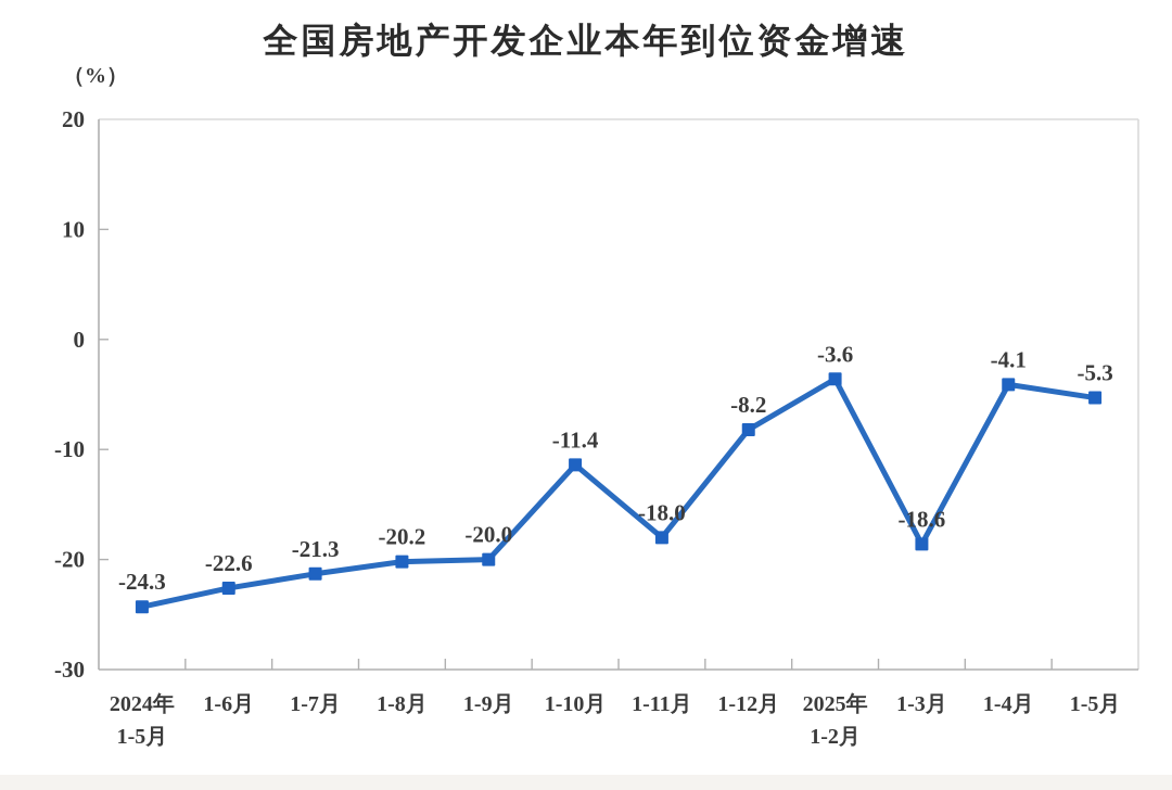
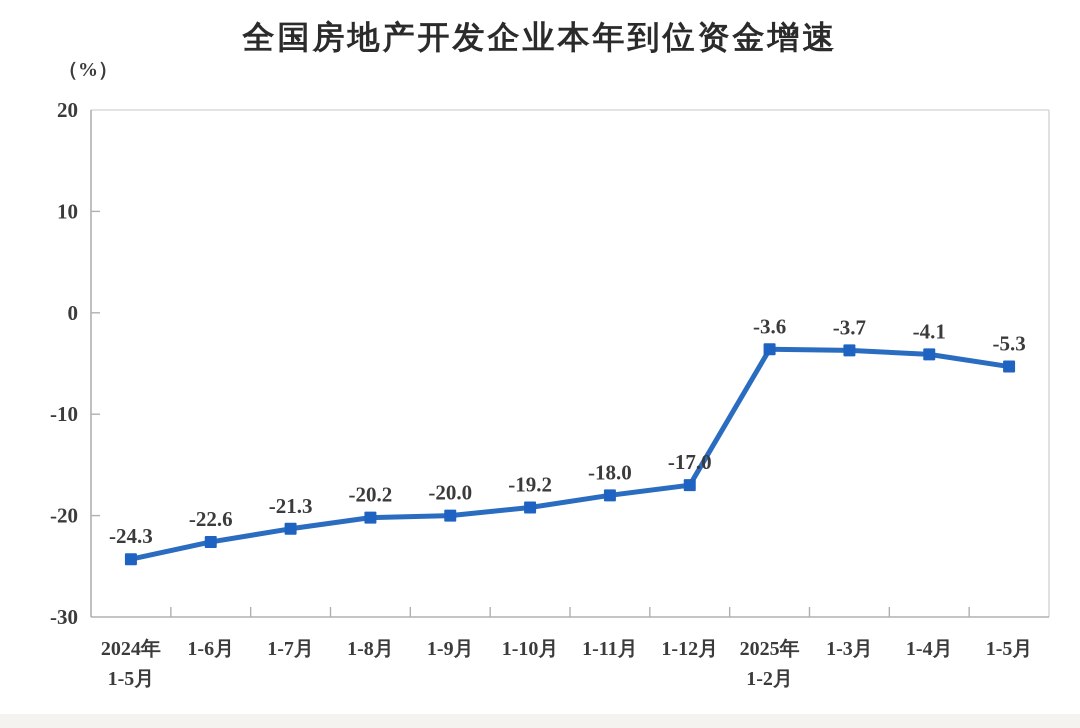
1-10月: -11.4 -> -19.2
1-12月: -8.2 -> -17.0
1-3月: -18.6 -> -3.7
